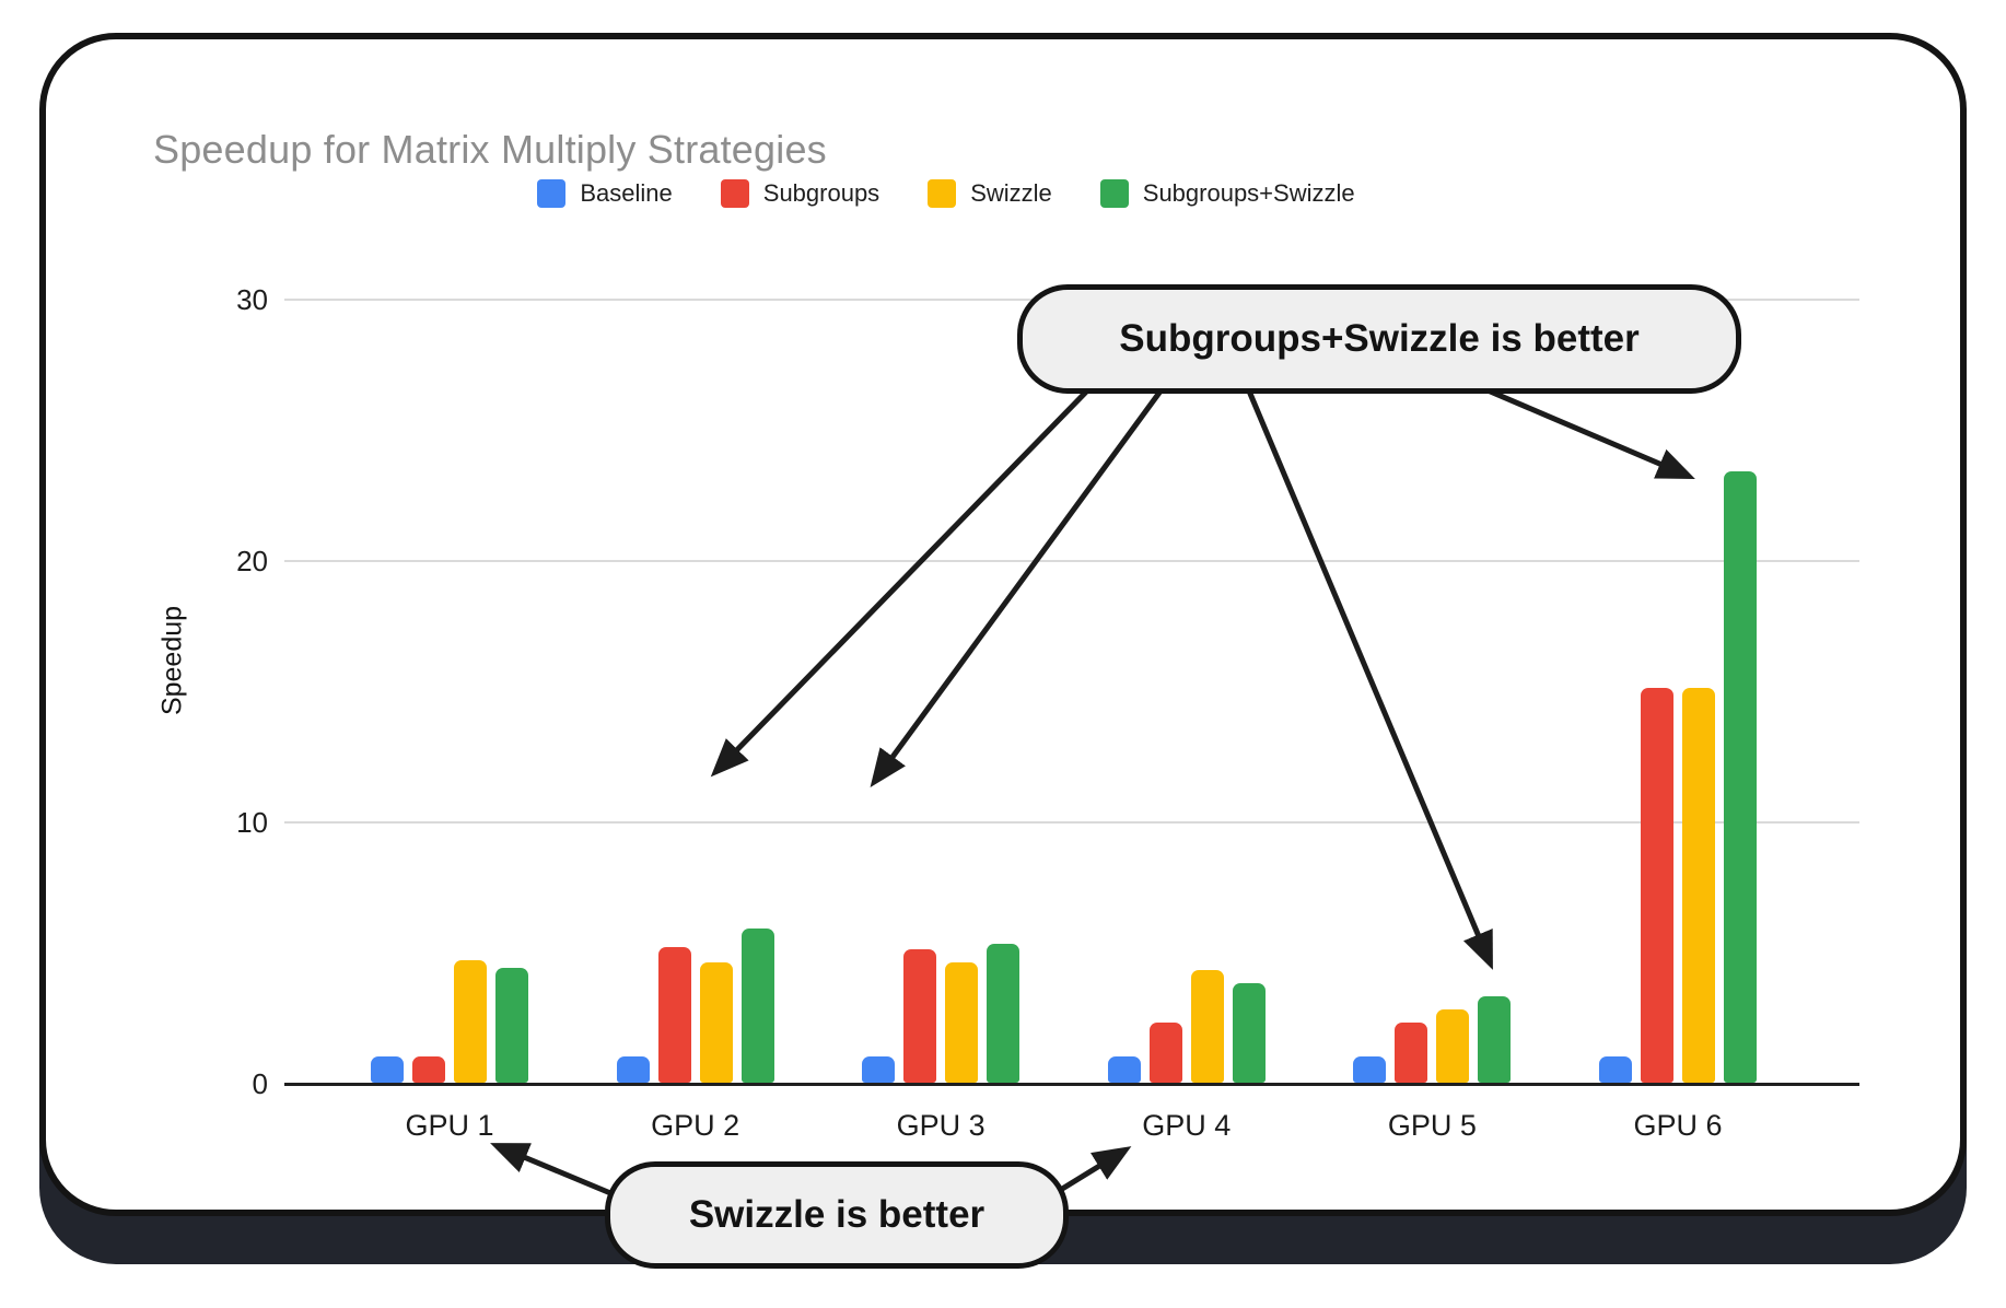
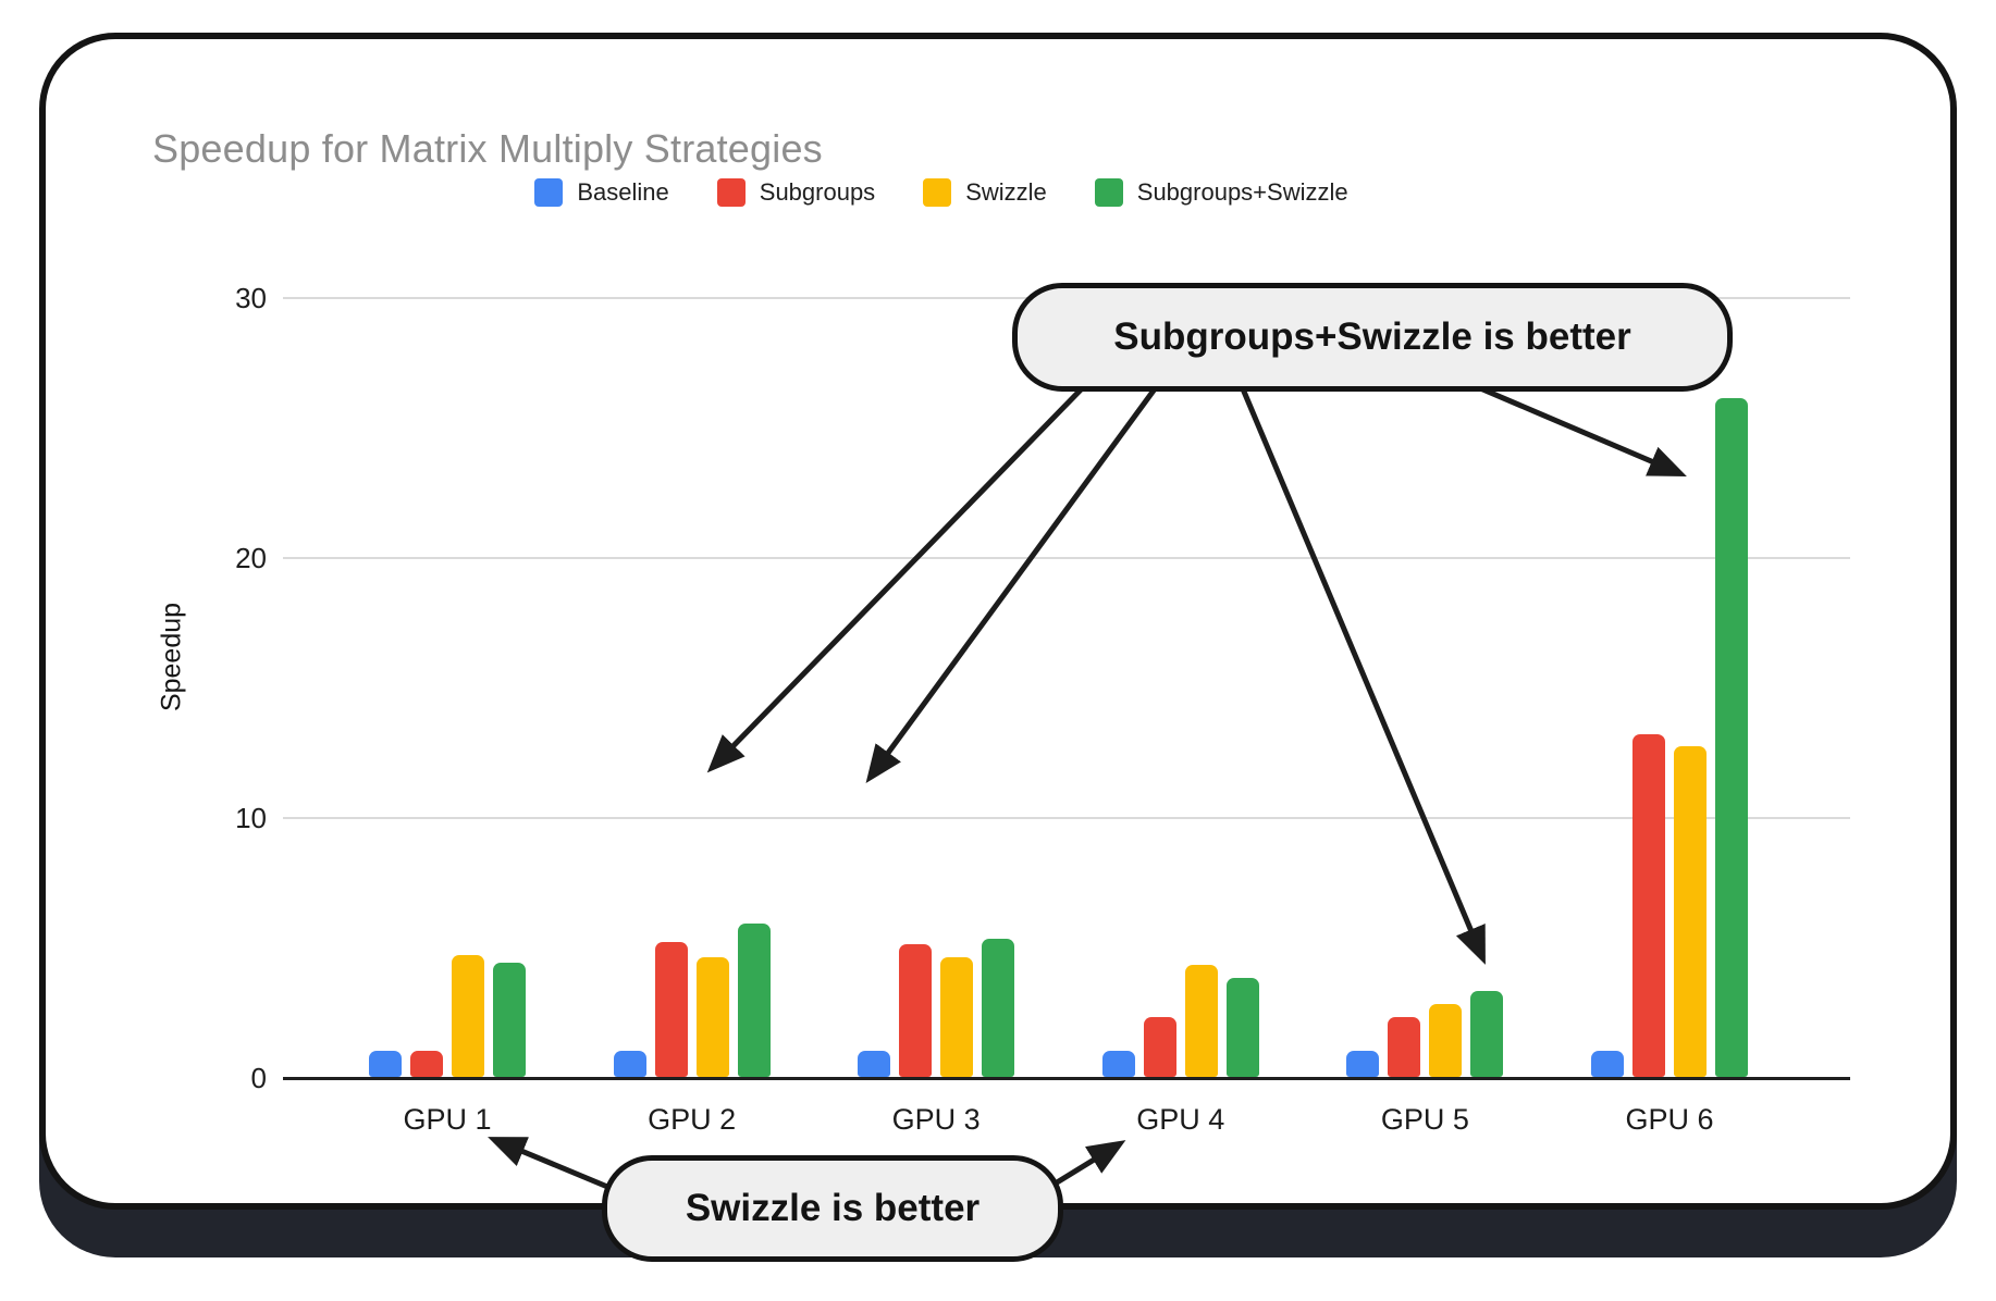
Subgroups/GPU 6: 15.1 -> 13.2
Swizzle/GPU 6: 15.1 -> 12.7
Subgroups+Swizzle/GPU 6: 23.4 -> 26.1
